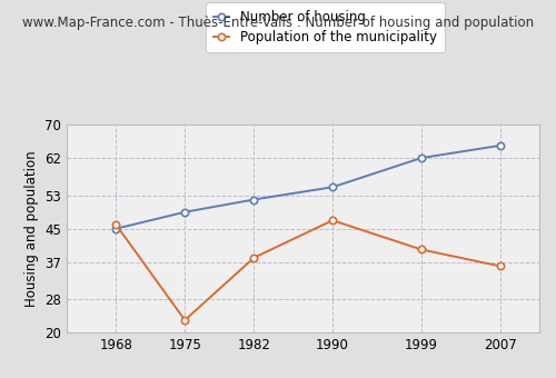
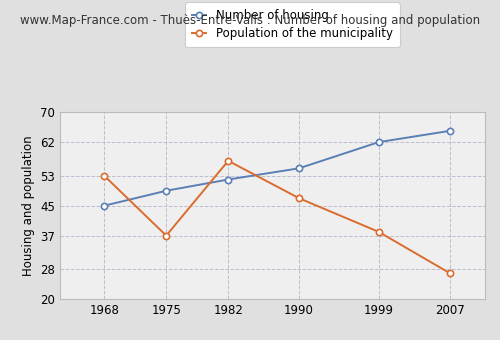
Population of the municipality/1968: 46 -> 53
Population of the municipality/1975: 23 -> 37
Population of the municipality/1982: 38 -> 57
Population of the municipality/1999: 40 -> 38
Population of the municipality/2007: 36 -> 27
